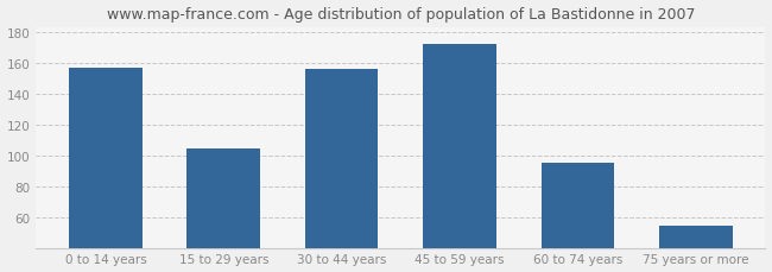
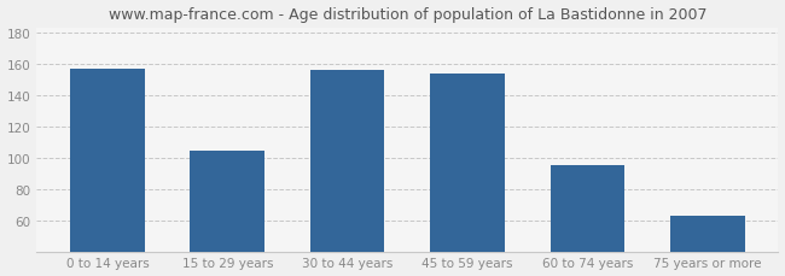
45 to 59 years: 172 -> 154
75 years or more: 54 -> 63
